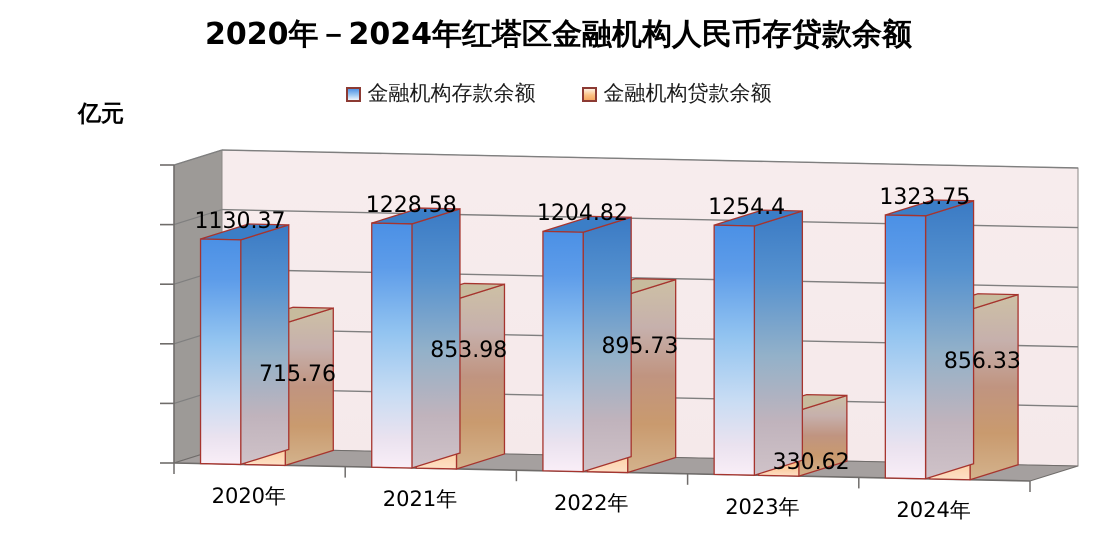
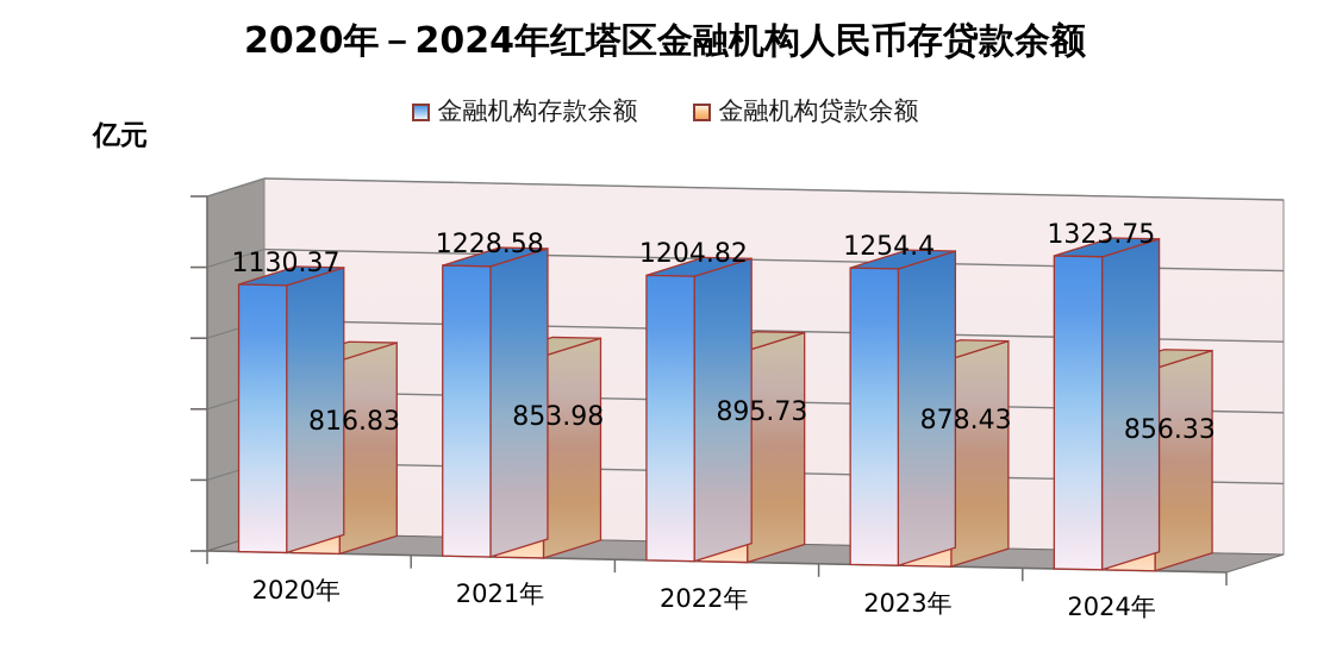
金融机构贷款余额/2020年: 715.76 -> 816.83
金融机构贷款余额/2023年: 330.62 -> 878.43
